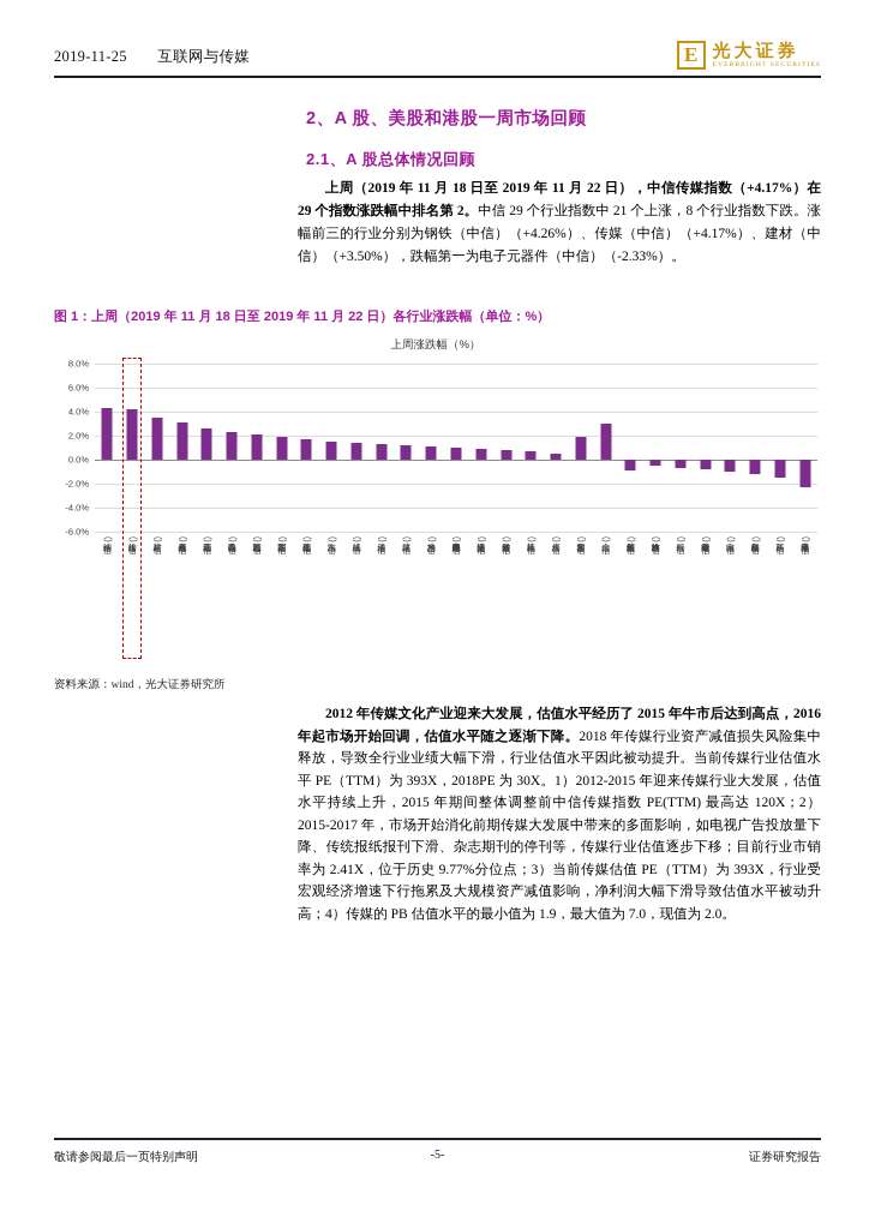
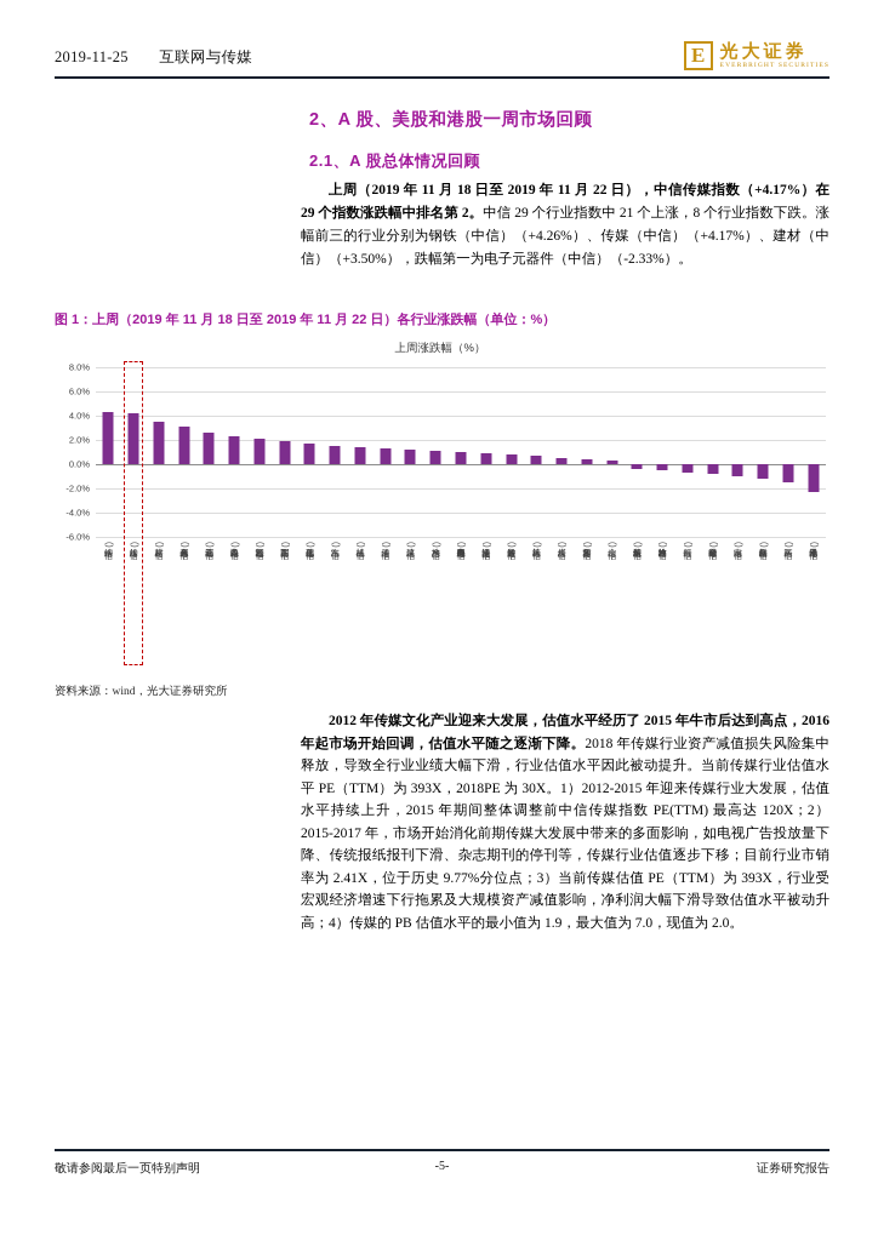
商贸零售(中信): 1.9% -> 0.4%
综合(中信): 3.0% -> 0.3%
纺织服装(中信): -0.9% -> -0.4%
